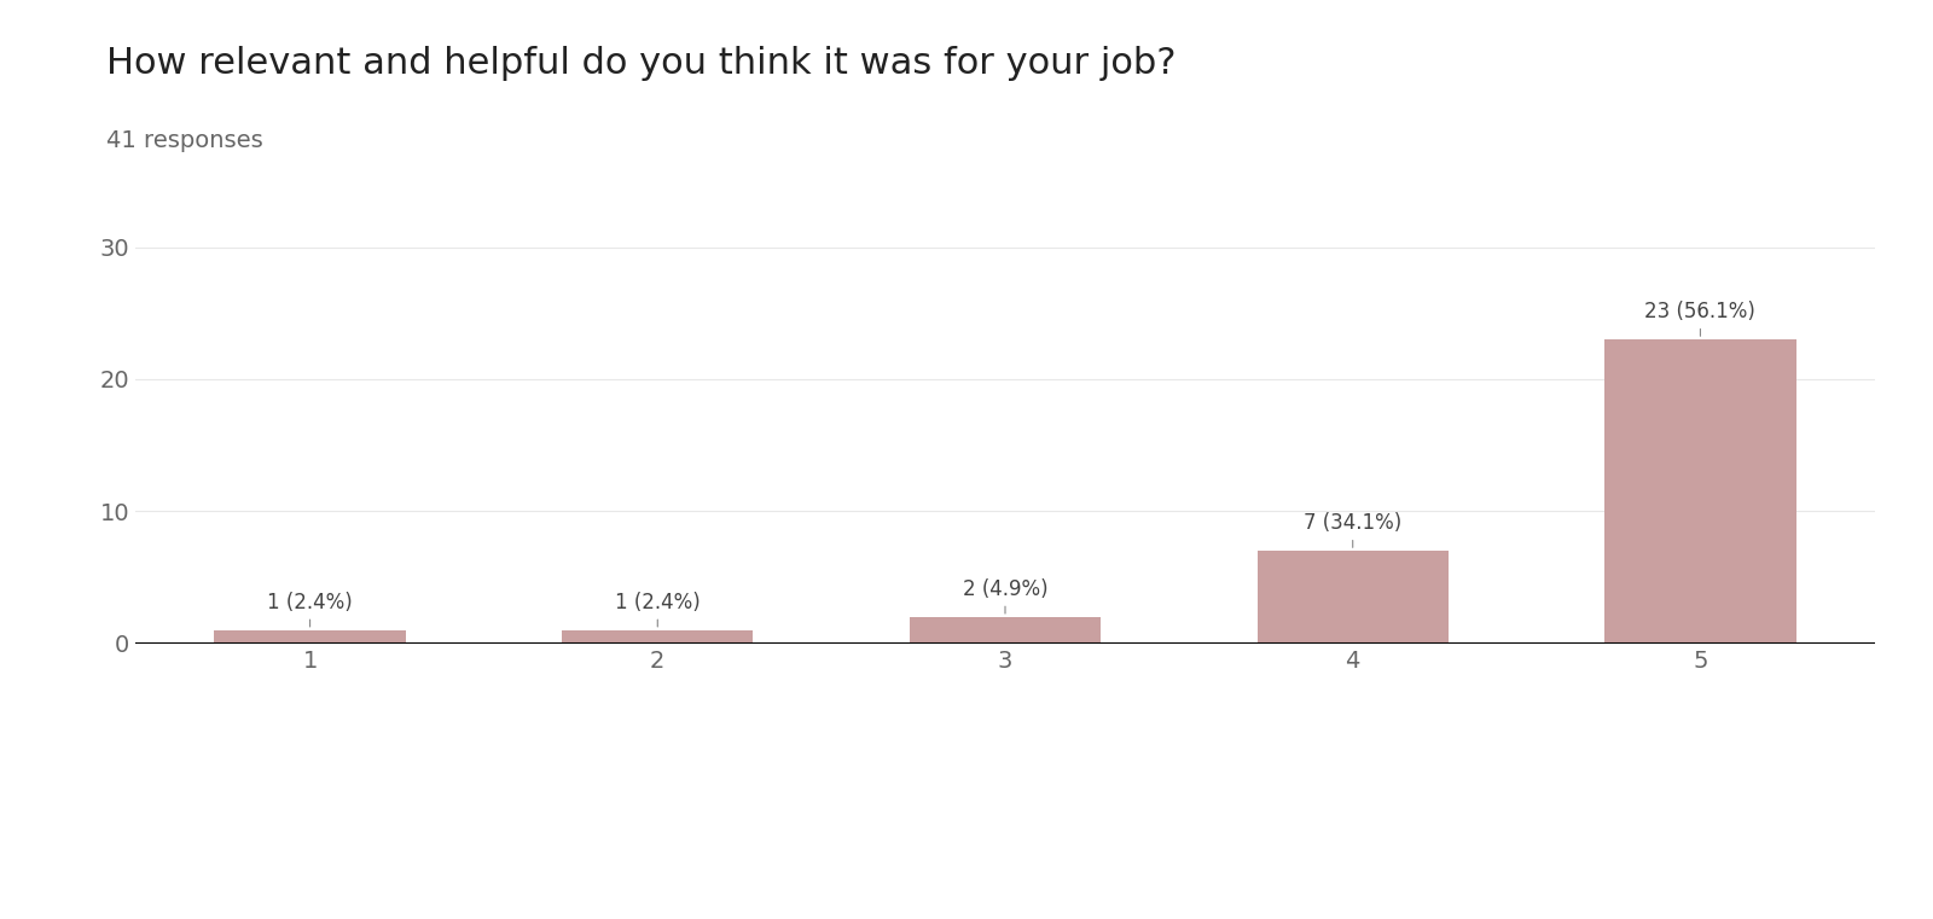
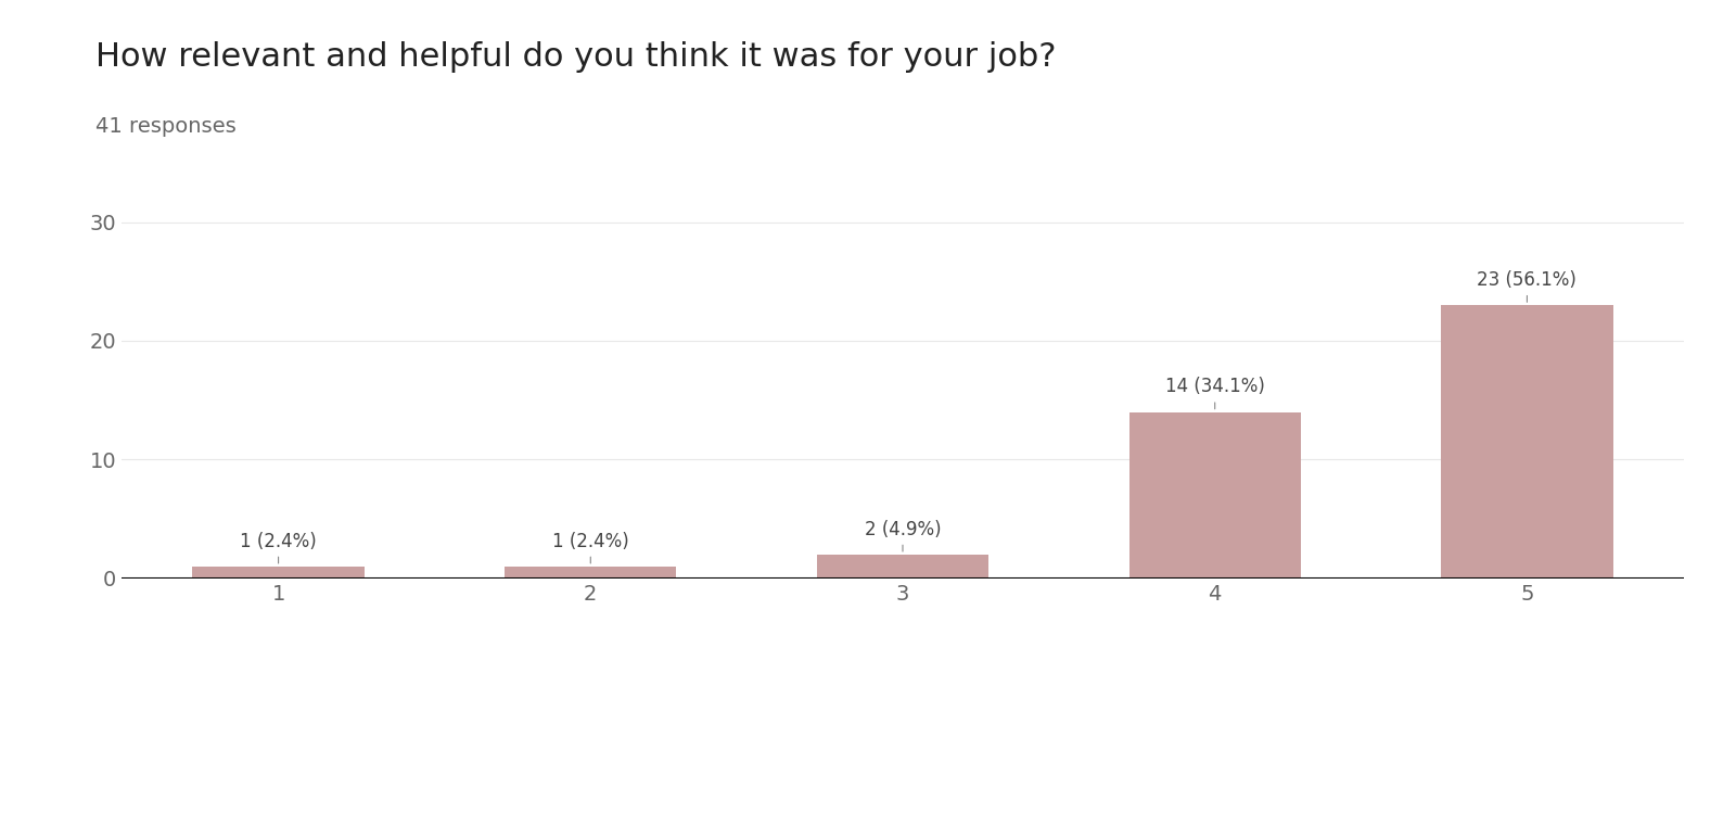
4: 7 -> 14
